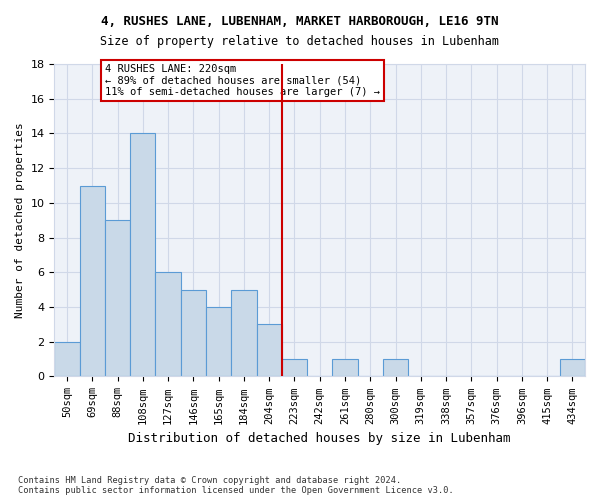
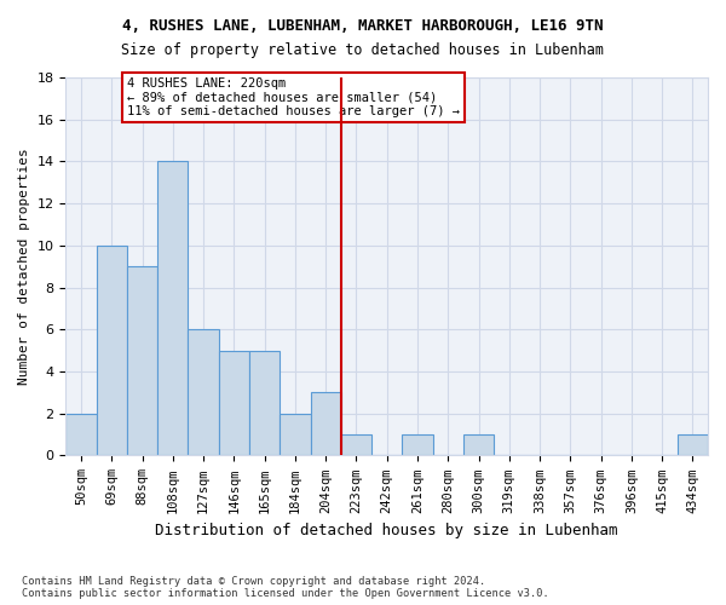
69sqm: 11 -> 10
165sqm: 4 -> 5
184sqm: 5 -> 2
